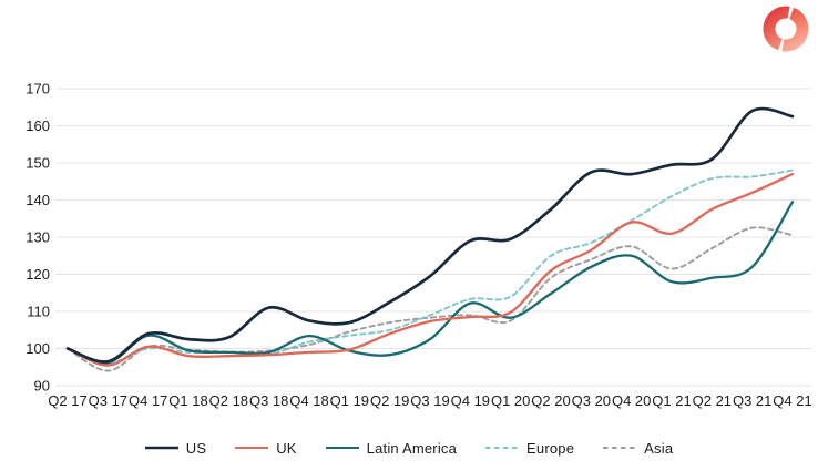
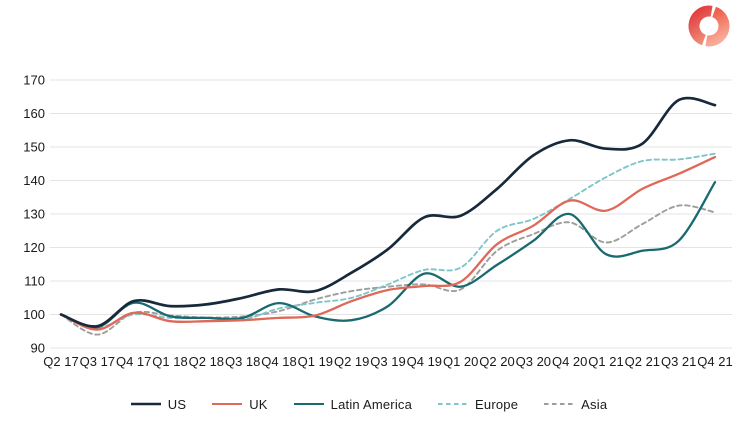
US/Q3 18: 111 -> 105
US/Q4 20: 147 -> 152
Latin America/Q4 20: 125 -> 130
